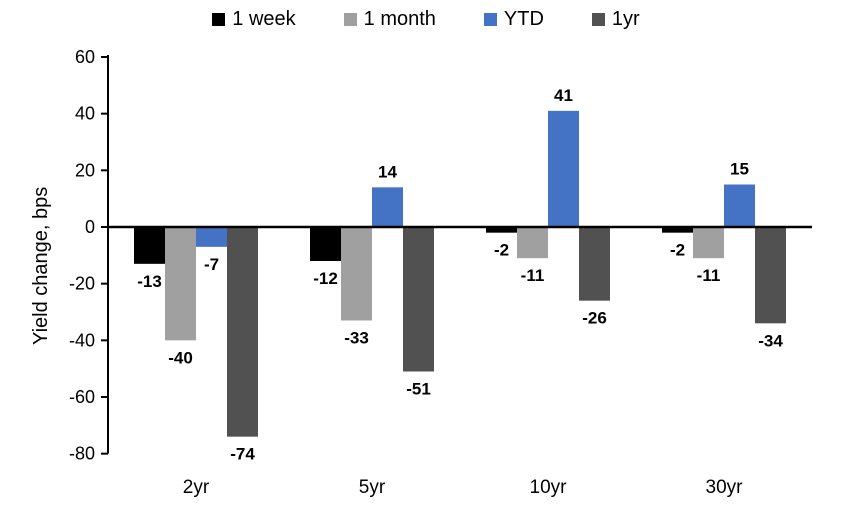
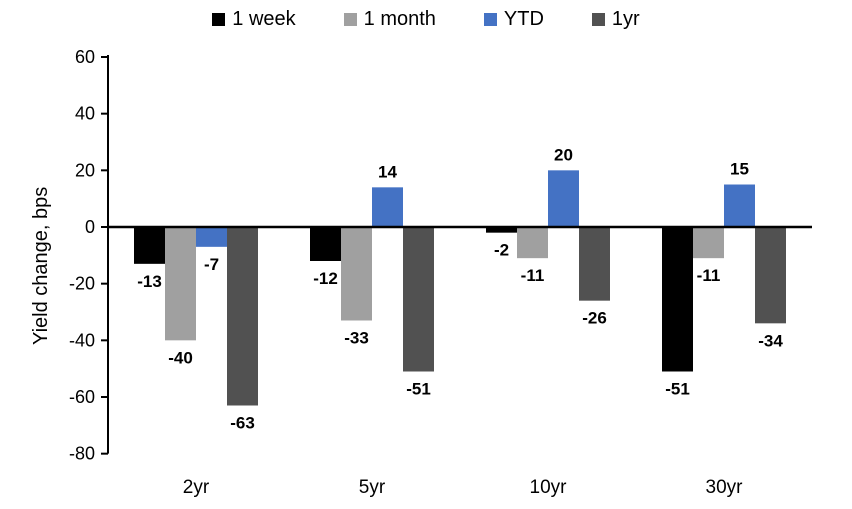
1yr/2yr: -74 -> -63
YTD/10yr: 41 -> 20
1 week/30yr: -2 -> -51
